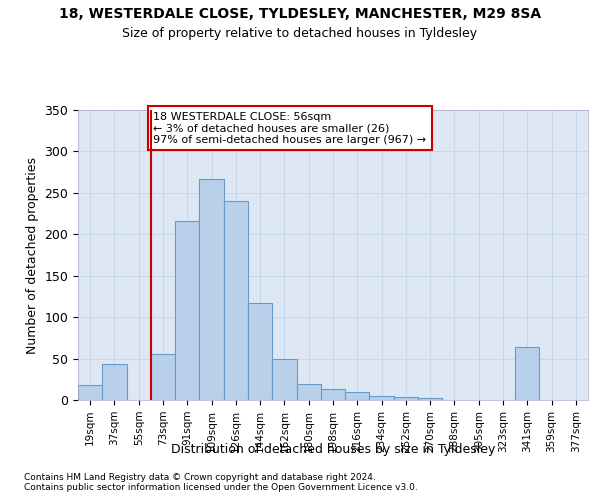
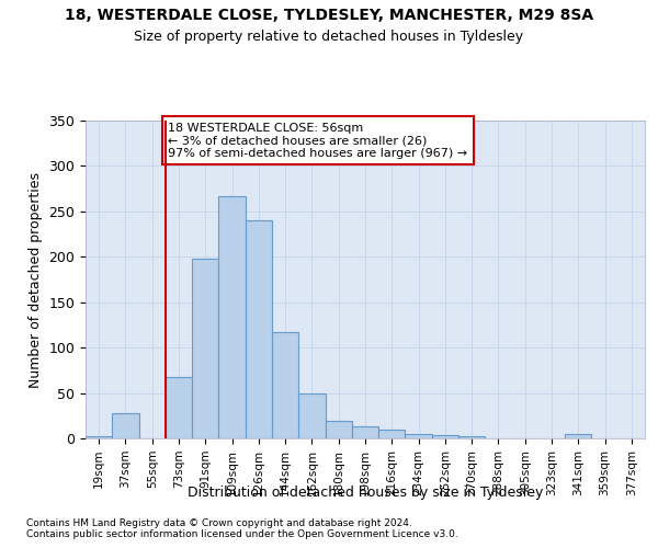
19sqm: 18 -> 2
37sqm: 44 -> 28
73sqm: 56 -> 67
91sqm: 216 -> 198
341sqm: 64 -> 5
